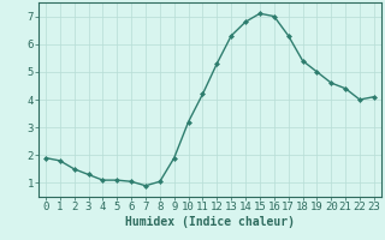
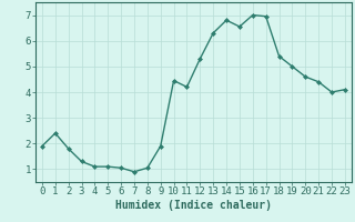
1: 1.80 -> 2.40
2: 1.50 -> 1.80
10: 3.20 -> 4.45
15: 7.10 -> 6.55
17: 6.30 -> 6.95
